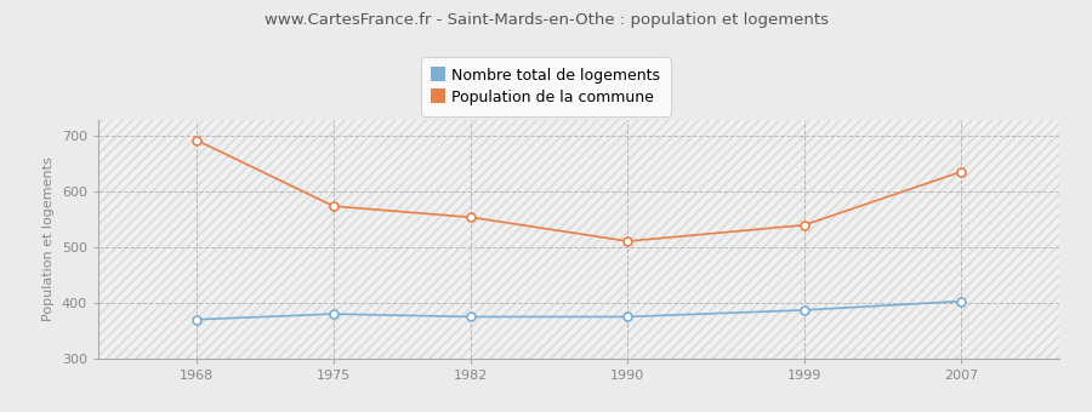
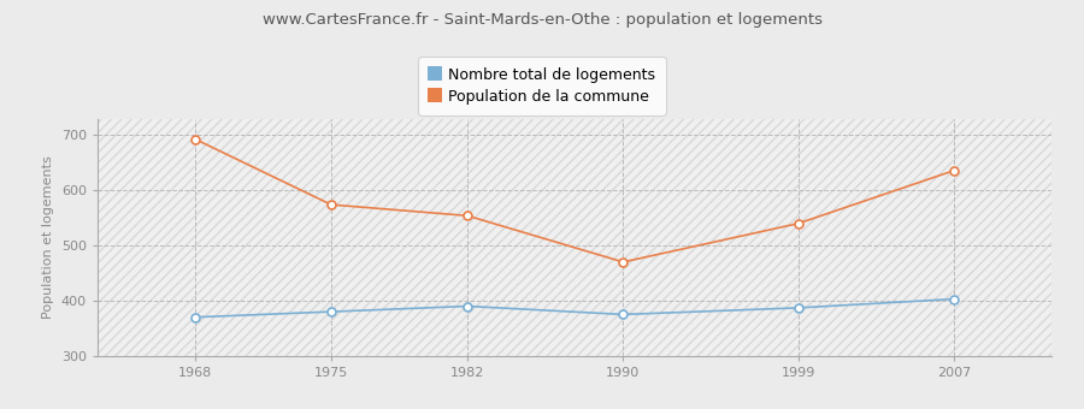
Nombre total de logements/1982: 375 -> 390
Population de la commune/1990: 511 -> 470
